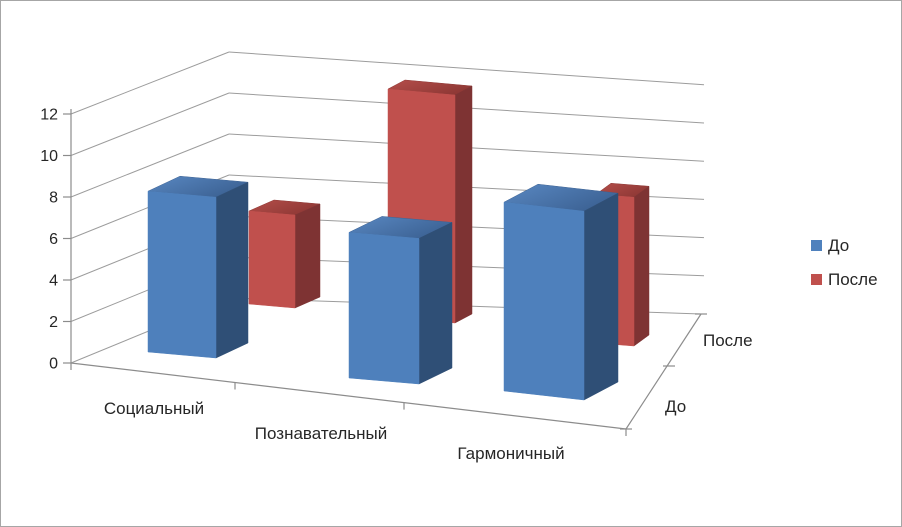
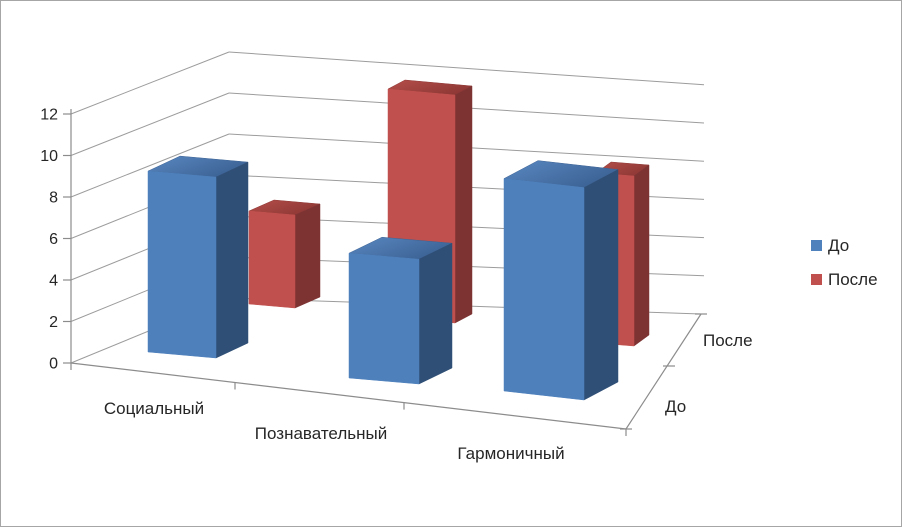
До/Социальный: 8 -> 9
До/Познавательный: 7 -> 6
До/Гармоничный: 8 -> 9
После/Гармоничный: 7 -> 8
